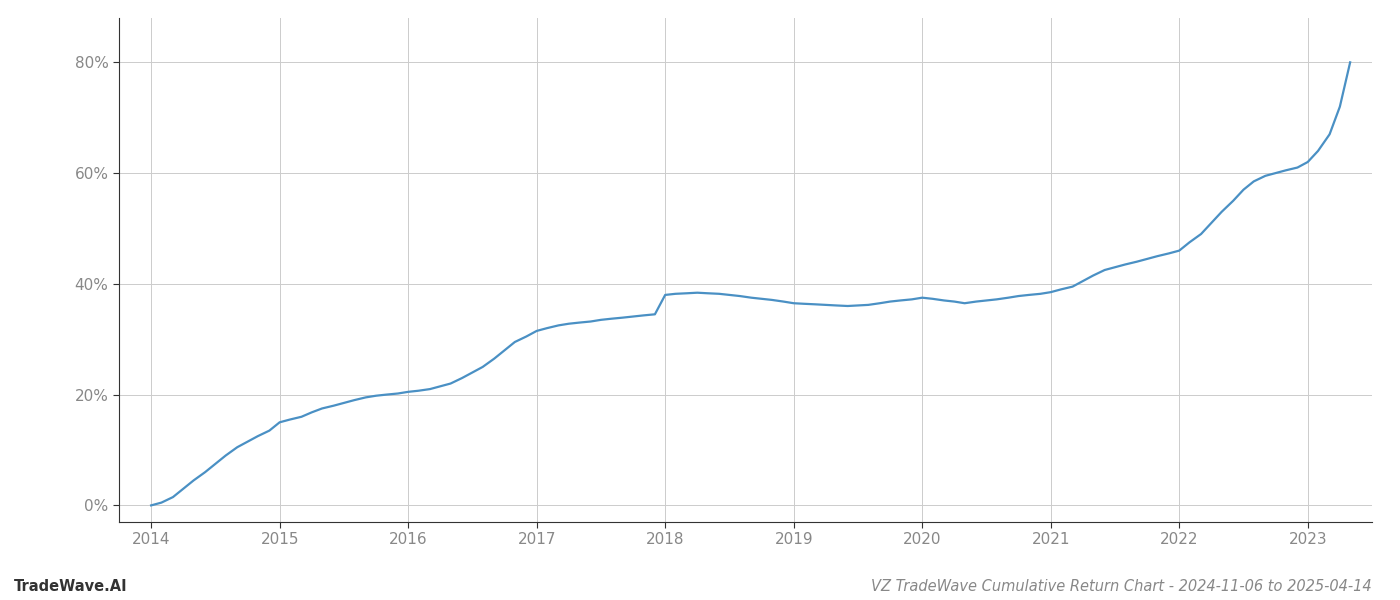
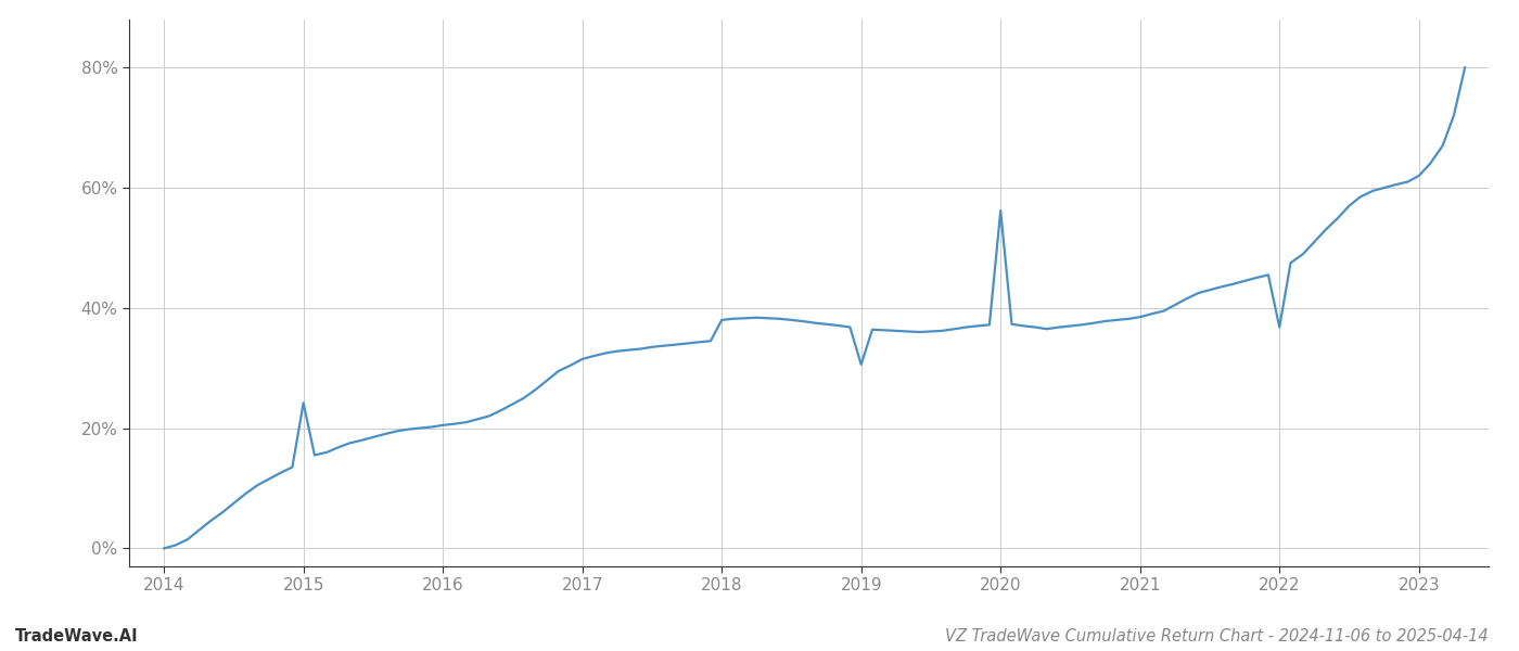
2015: 15.0% -> 24.2%
2019: 36.5% -> 30.6%
2020: 37.5% -> 56.2%
2022: 46.0% -> 36.8%
